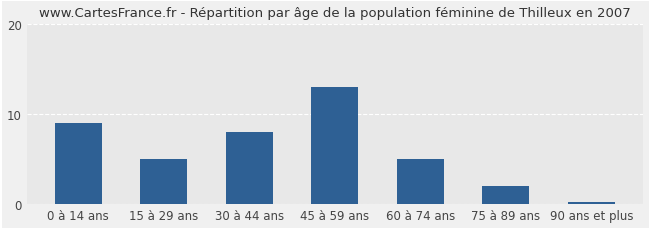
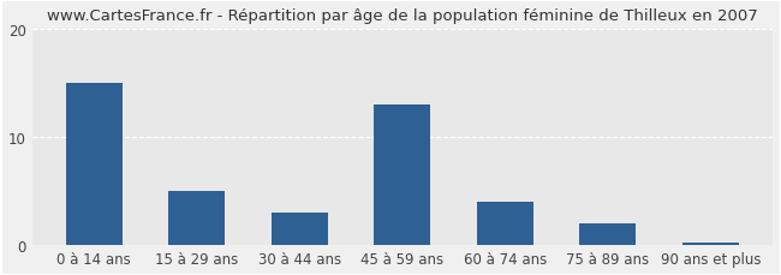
0 à 14 ans: 9.0 -> 15.0
30 à 44 ans: 8.0 -> 3.0
60 à 74 ans: 5.0 -> 4.0
